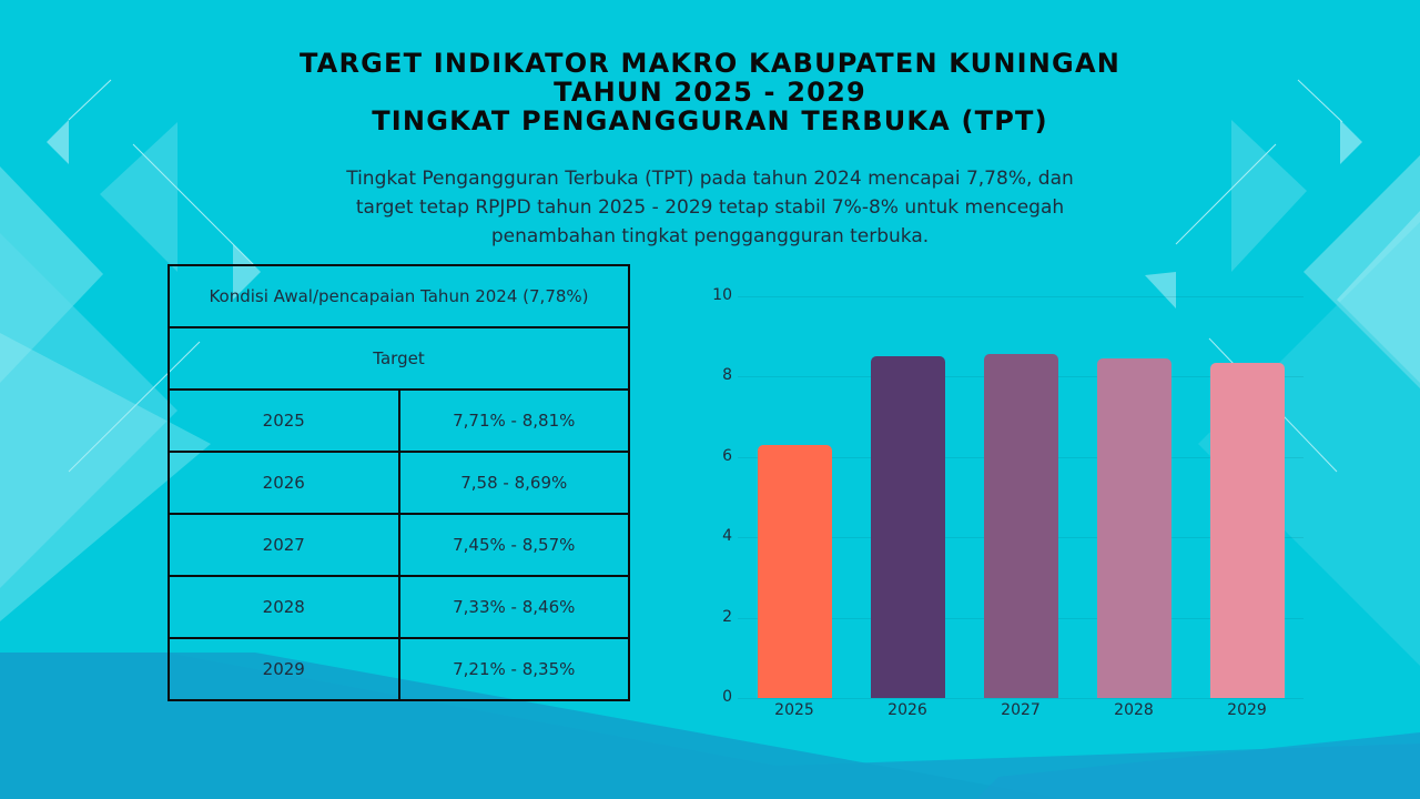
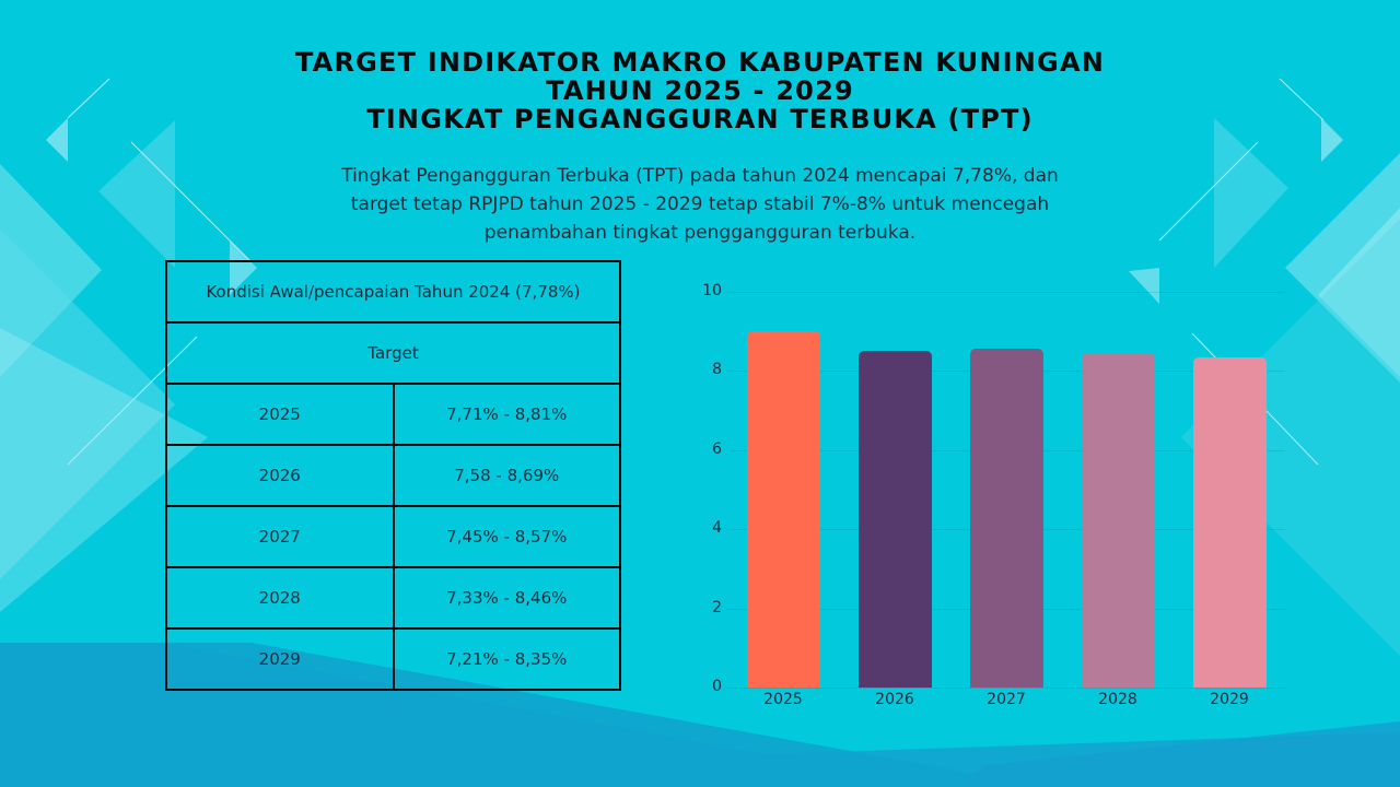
2025: 6.3 -> 9.0
